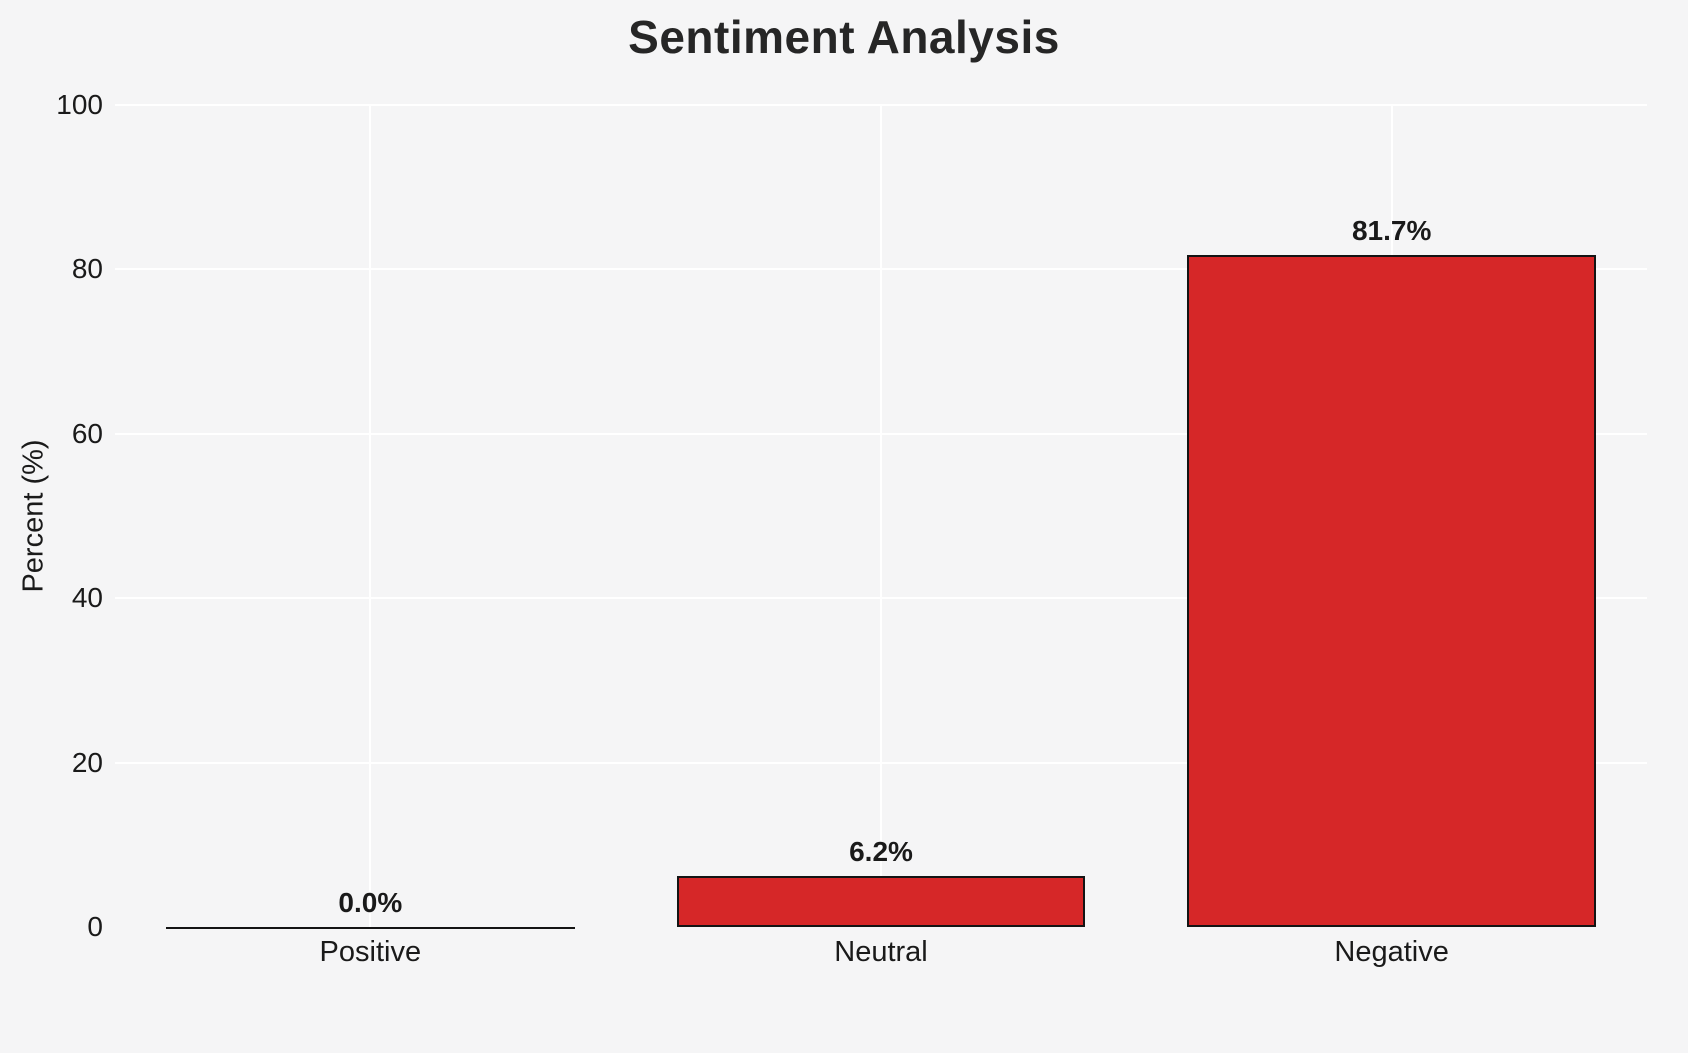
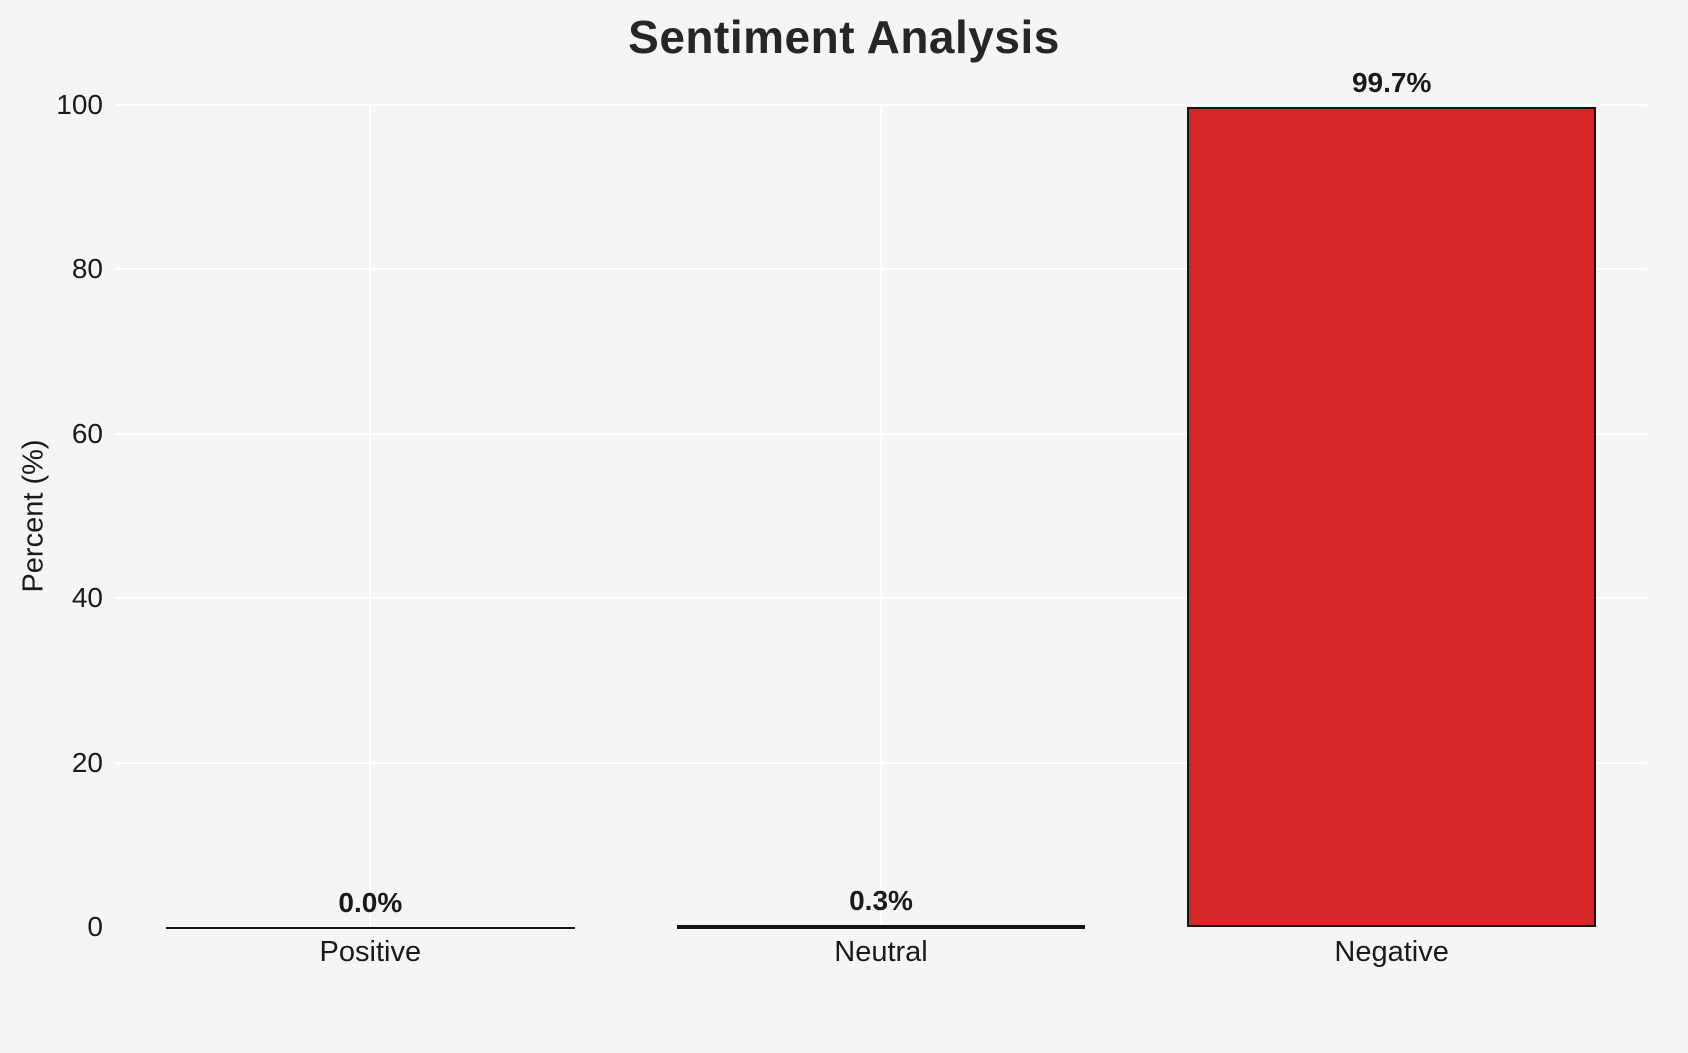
Neutral: 6.2% -> 0.3%
Negative: 81.7% -> 99.7%
